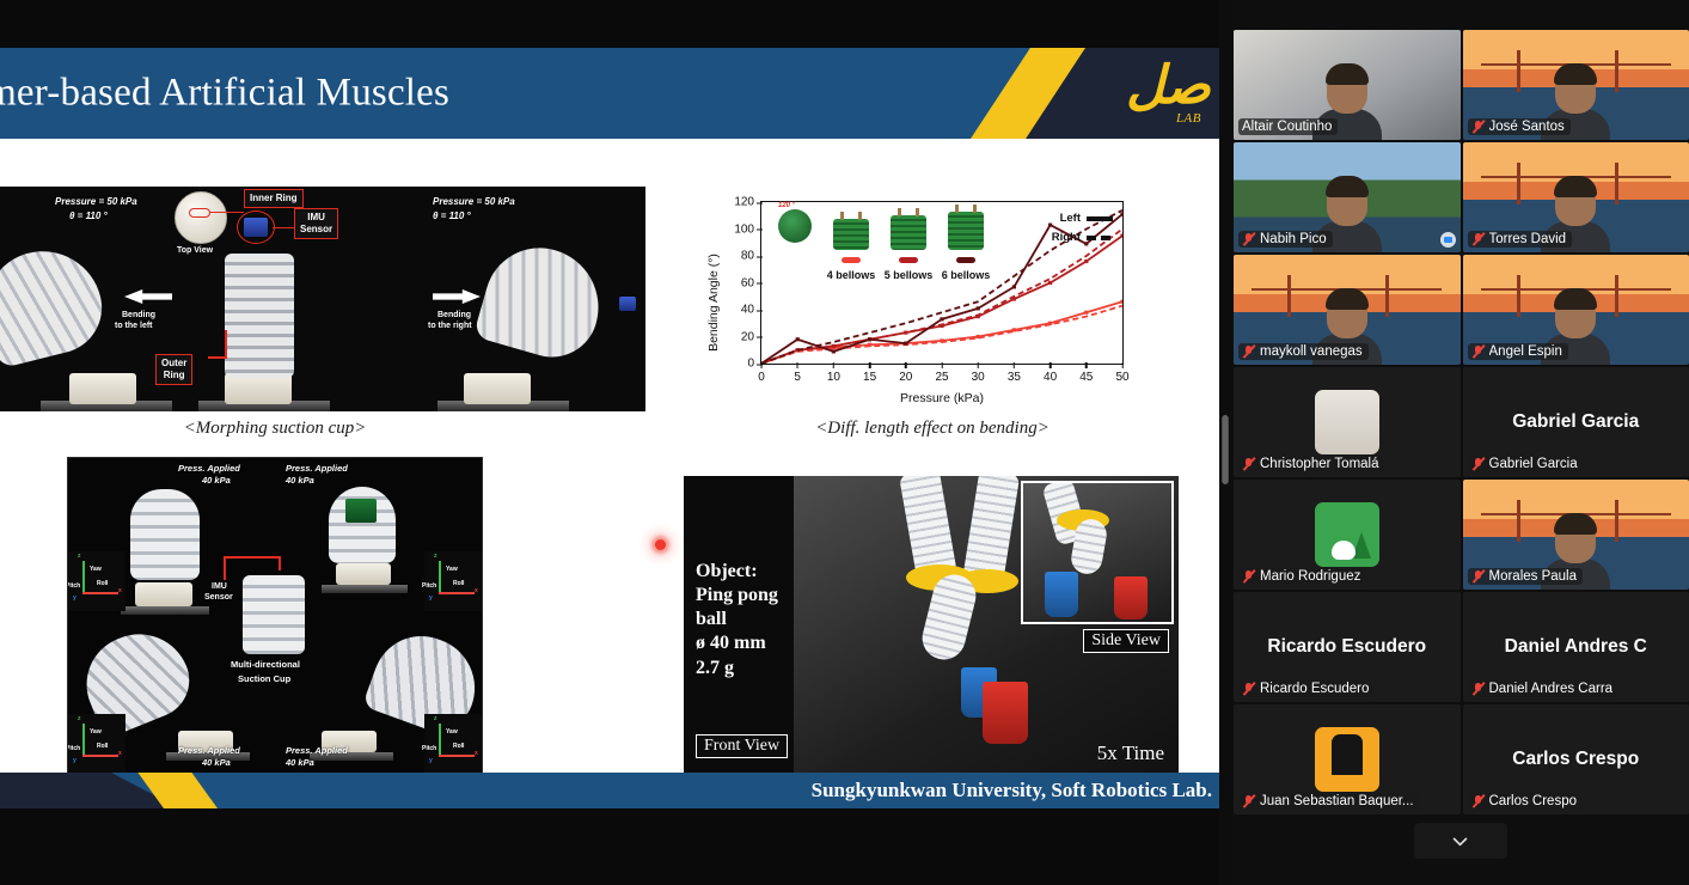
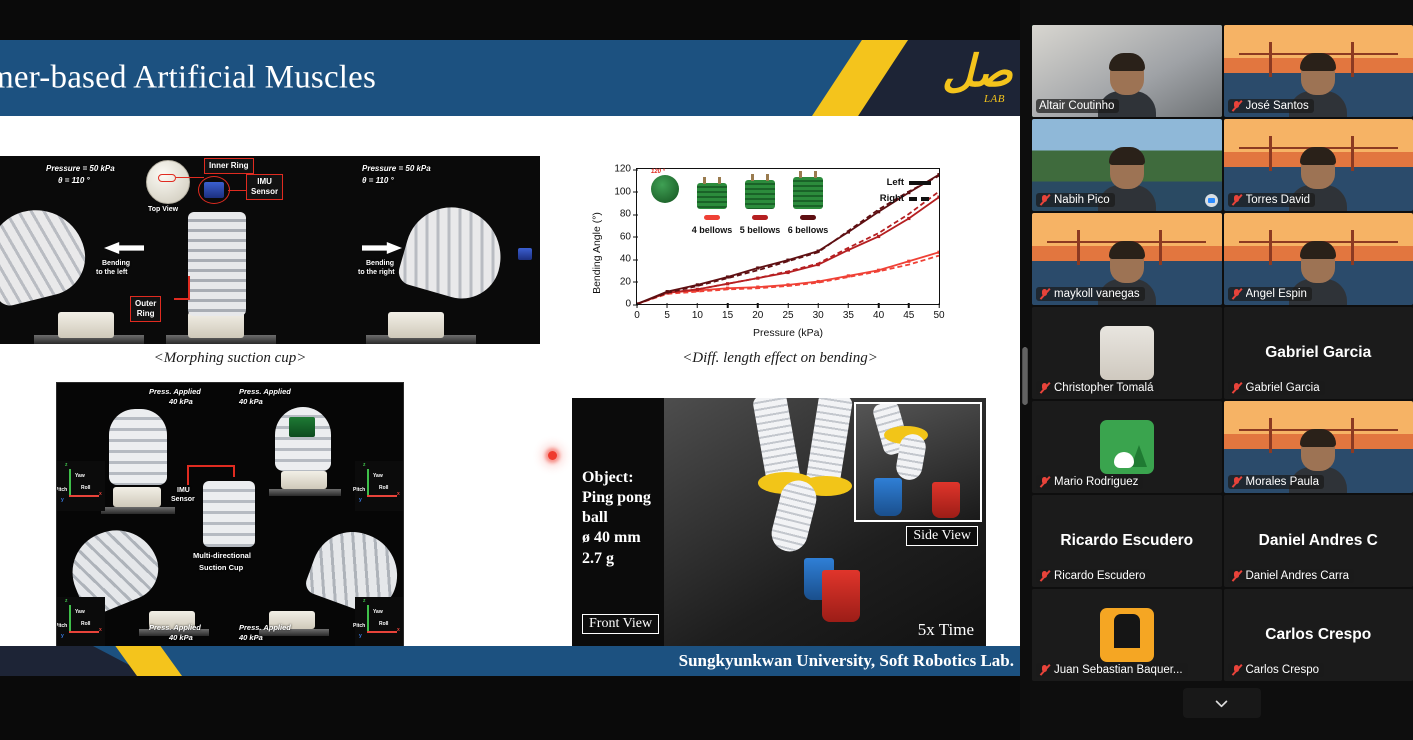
6 bellows Left/5: 18 -> 11
6 bellows Left/10: 9 -> 17
6 bellows Left/15: 18 -> 24
6 bellows Left/20: 15 -> 32
6 bellows Left/25: 33 -> 39
6 bellows Left/30: 41 -> 47
6 bellows Left/35: 57 -> 64
6 bellows Left/40: 103 -> 82
6 bellows Left/45: 89 -> 99
6 bellows Left/50: 111 -> 115
